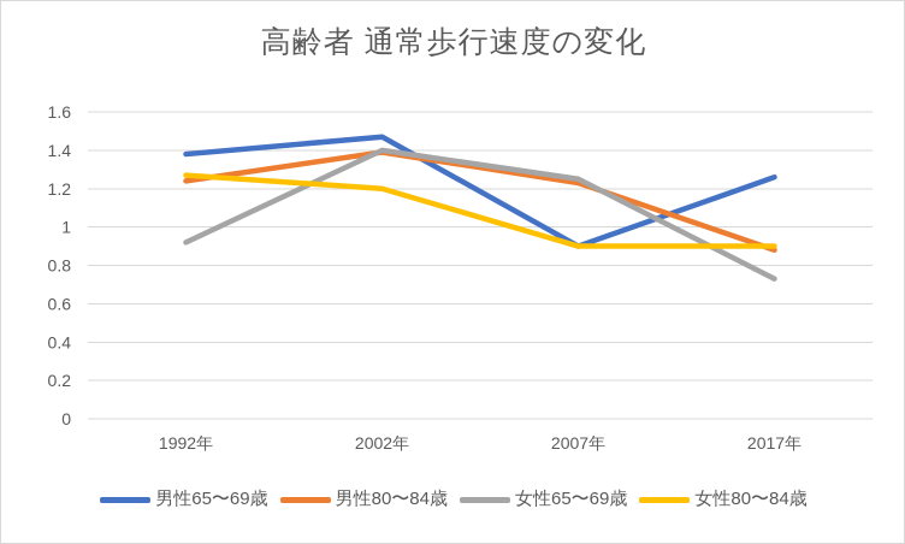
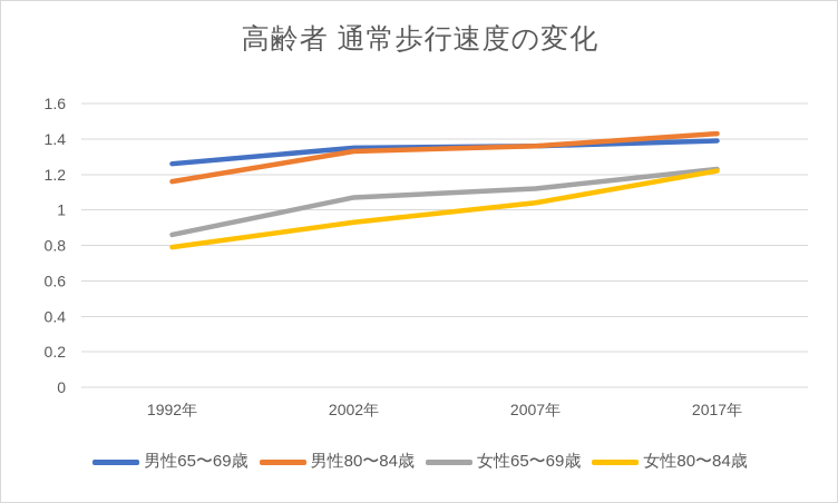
男性65〜69歳/1992年: 1.38 -> 1.26
男性80〜84歳/1992年: 1.24 -> 1.16
女性65〜69歳/1992年: 0.92 -> 0.86
女性80〜84歳/1992年: 1.27 -> 0.79
男性65〜69歳/2002年: 1.47 -> 1.35
男性80〜84歳/2002年: 1.39 -> 1.33
女性65〜69歳/2002年: 1.40 -> 1.07
女性80〜84歳/2002年: 1.20 -> 0.93
男性65〜69歳/2007年: 0.90 -> 1.36
男性80〜84歳/2007年: 1.23 -> 1.36
女性65〜69歳/2007年: 1.25 -> 1.12
女性80〜84歳/2007年: 0.90 -> 1.04
男性65〜69歳/2017年: 1.26 -> 1.39
男性80〜84歳/2017年: 0.88 -> 1.43
女性65〜69歳/2017年: 0.73 -> 1.23
女性80〜84歳/2017年: 0.90 -> 1.22
